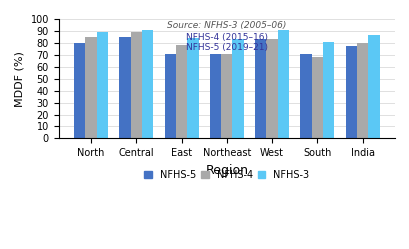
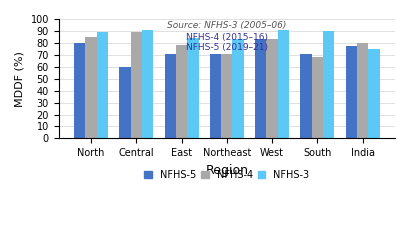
NFHS-5/Central: 85 -> 60
NFHS-3/South: 81 -> 90
NFHS-3/India: 87 -> 75
